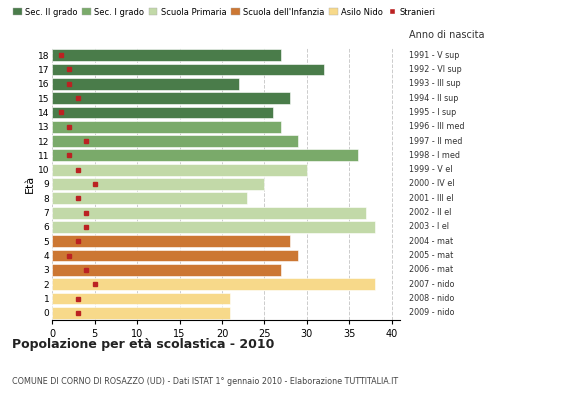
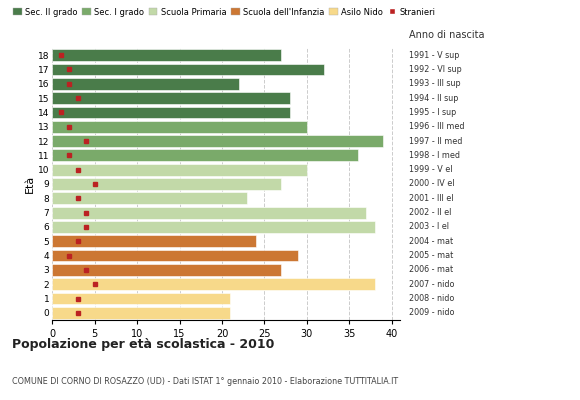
14: 26 -> 28
13: 27 -> 30
12: 29 -> 39
9: 25 -> 27
5: 28 -> 24
